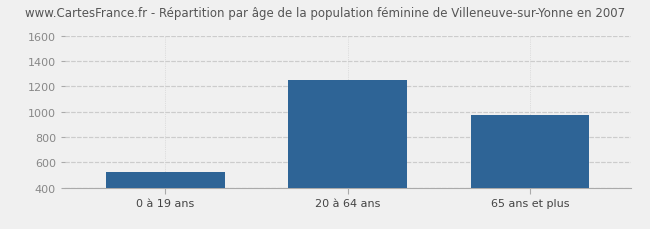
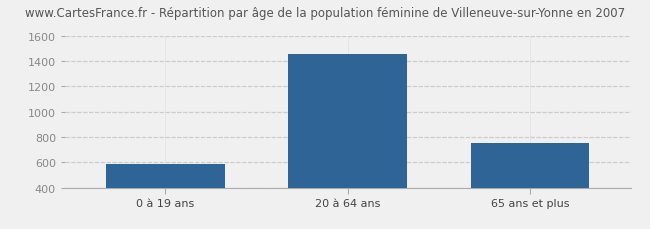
0 à 19 ans: 520 -> 590
20 à 64 ans: 1250 -> 1460
65 ans et plus: 970 -> 760
